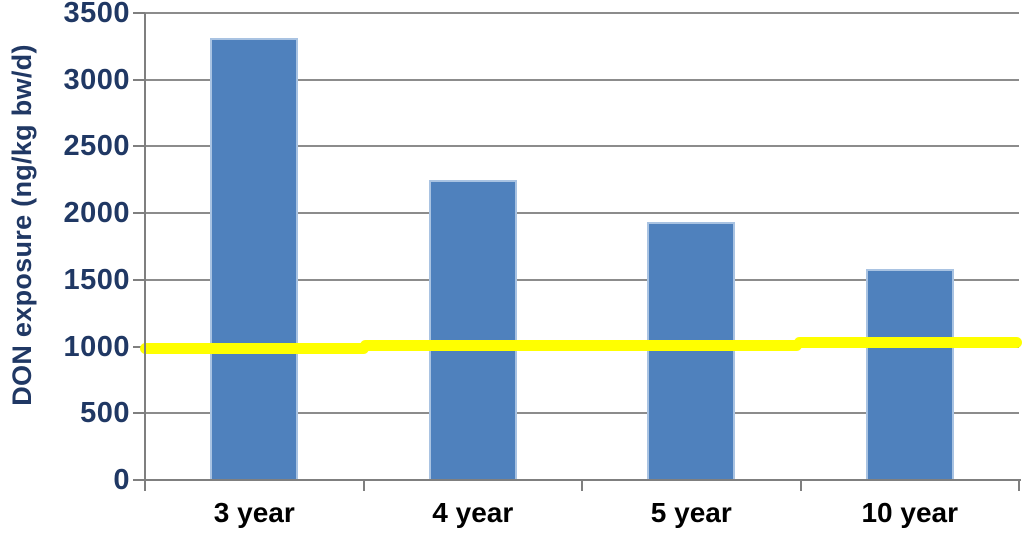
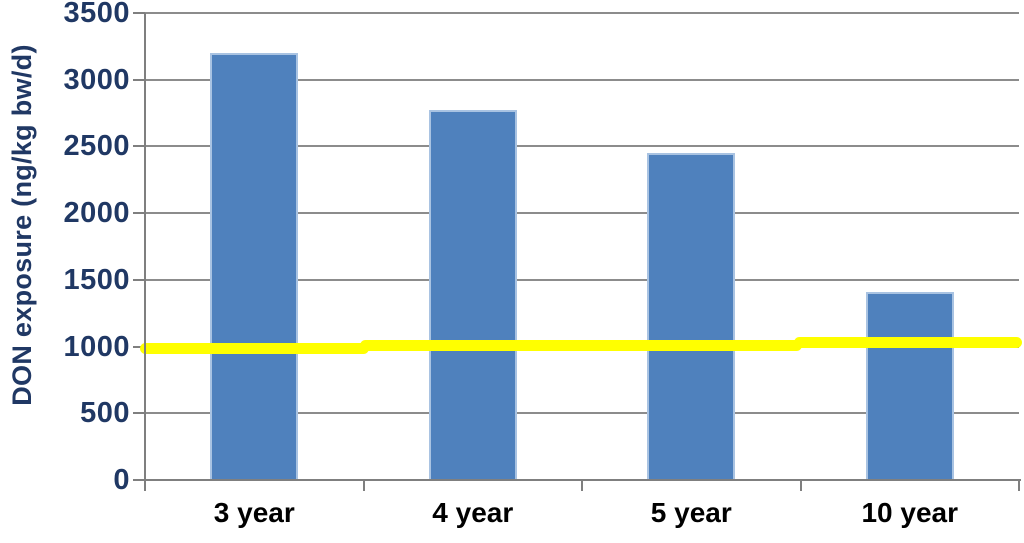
3 year: 3310 -> 3200
4 year: 2250 -> 2770
5 year: 1930 -> 2450
10 year: 1580 -> 1410
